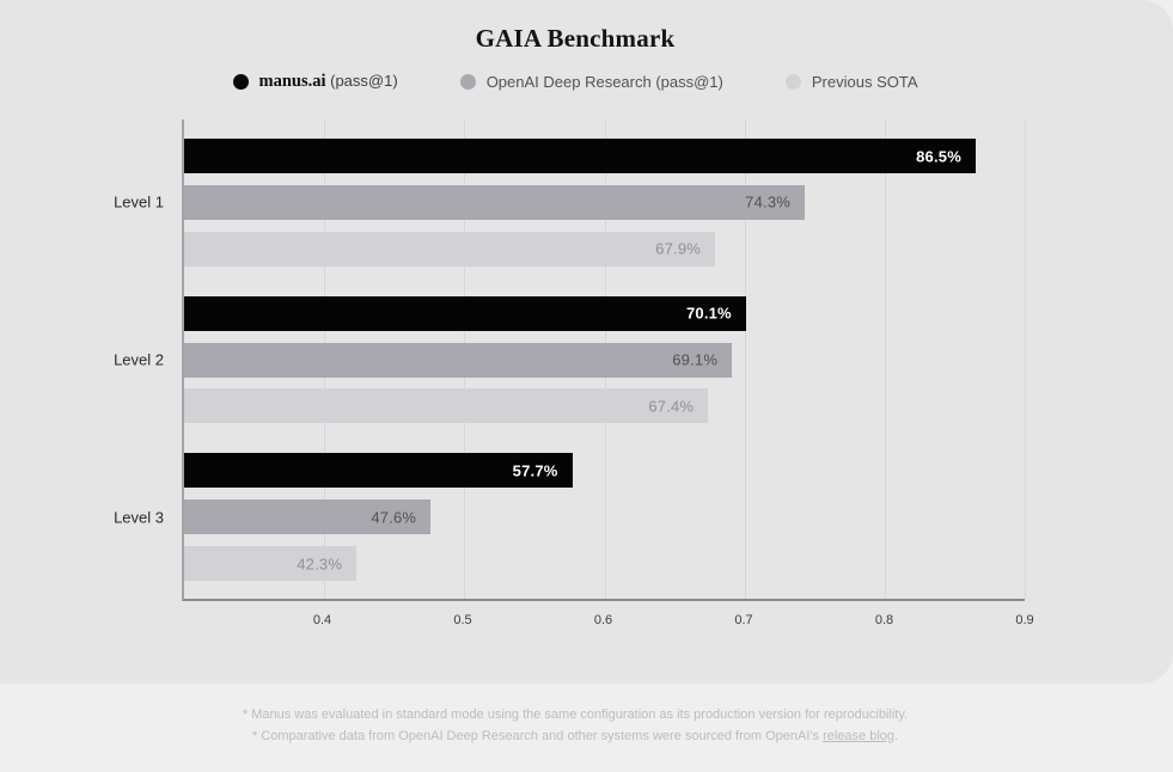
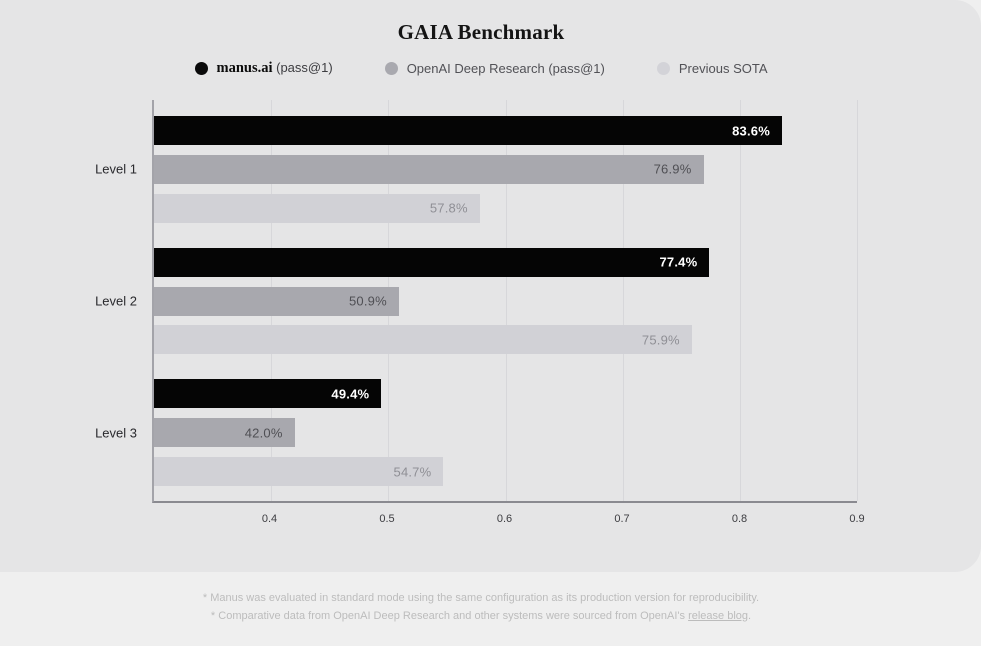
manus.ai (pass@1)/Level 1: 86.5% -> 83.6%
OpenAI Deep Research (pass@1)/Level 1: 74.3% -> 76.9%
Previous SOTA/Level 1: 67.9% -> 57.8%
manus.ai (pass@1)/Level 2: 70.1% -> 77.4%
OpenAI Deep Research (pass@1)/Level 2: 69.1% -> 50.9%
Previous SOTA/Level 2: 67.4% -> 75.9%
manus.ai (pass@1)/Level 3: 57.7% -> 49.4%
OpenAI Deep Research (pass@1)/Level 3: 47.6% -> 42.0%
Previous SOTA/Level 3: 42.3% -> 54.7%
